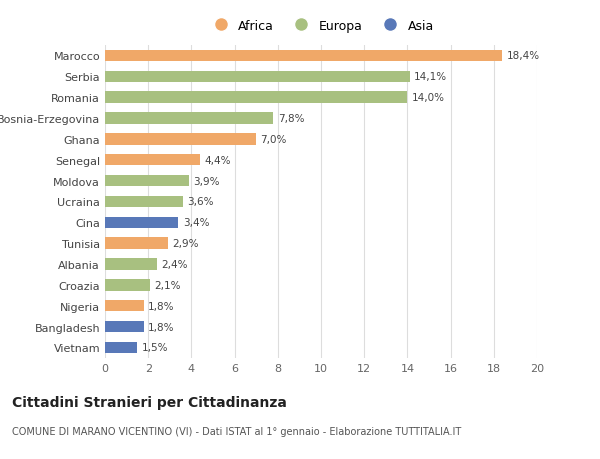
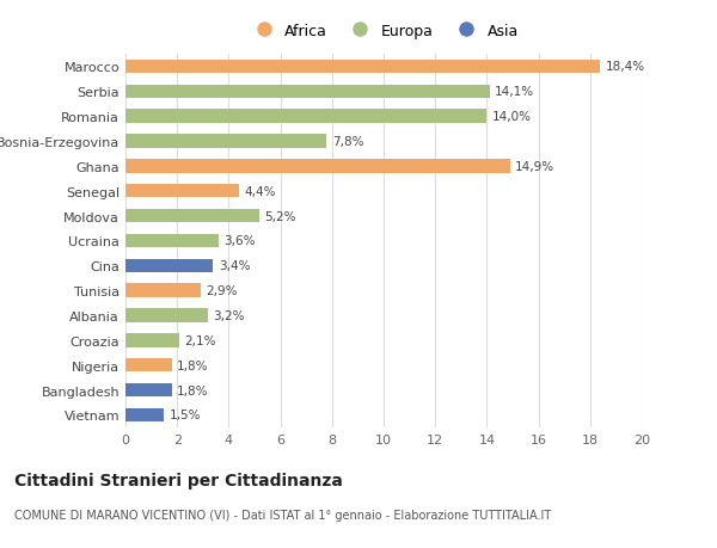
Ghana: 7,0% -> 14,9%
Moldova: 3,9% -> 5,2%
Albania: 2,4% -> 3,2%
